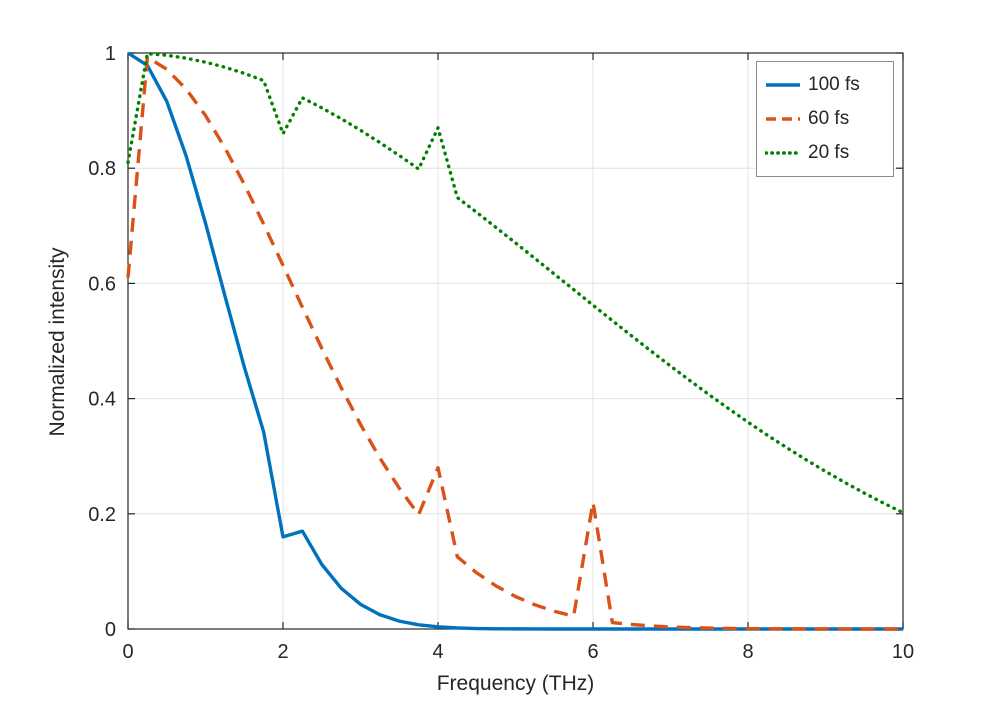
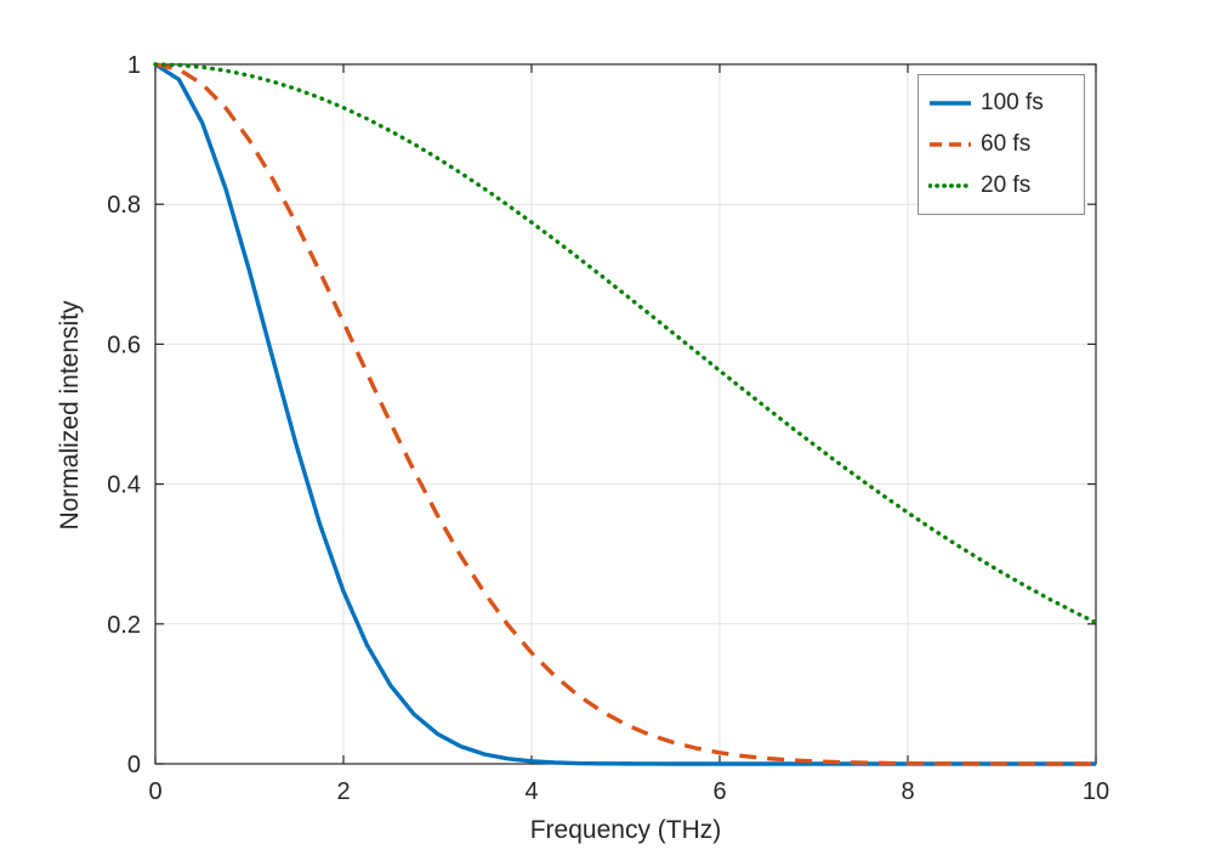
60 fs/0: 0.61 -> 1.00
20 fs/0: 0.81 -> 1.00
100 fs/2: 0.16 -> 0.25
20 fs/2: 0.86 -> 0.94
60 fs/4: 0.28 -> 0.16
20 fs/4: 0.87 -> 0.77
60 fs/6: 0.22 -> 0.02
